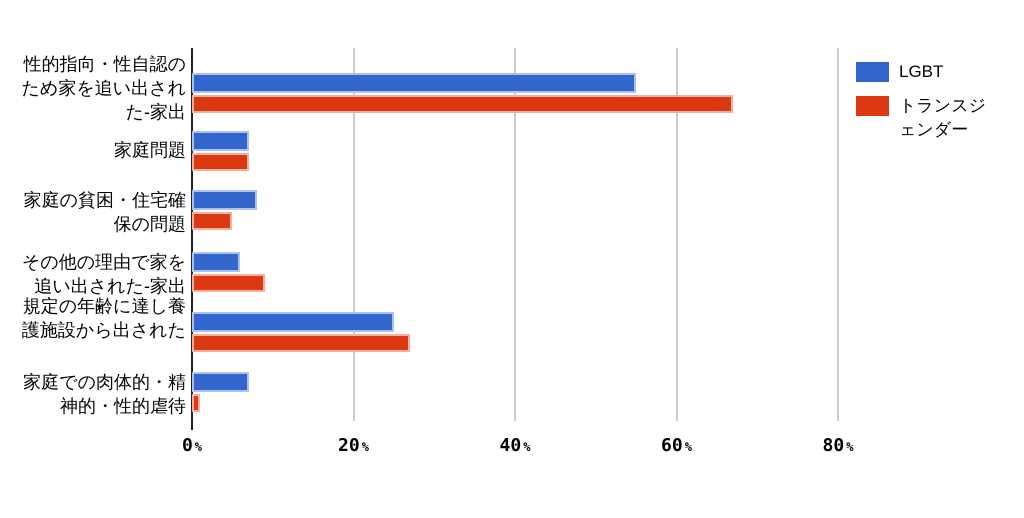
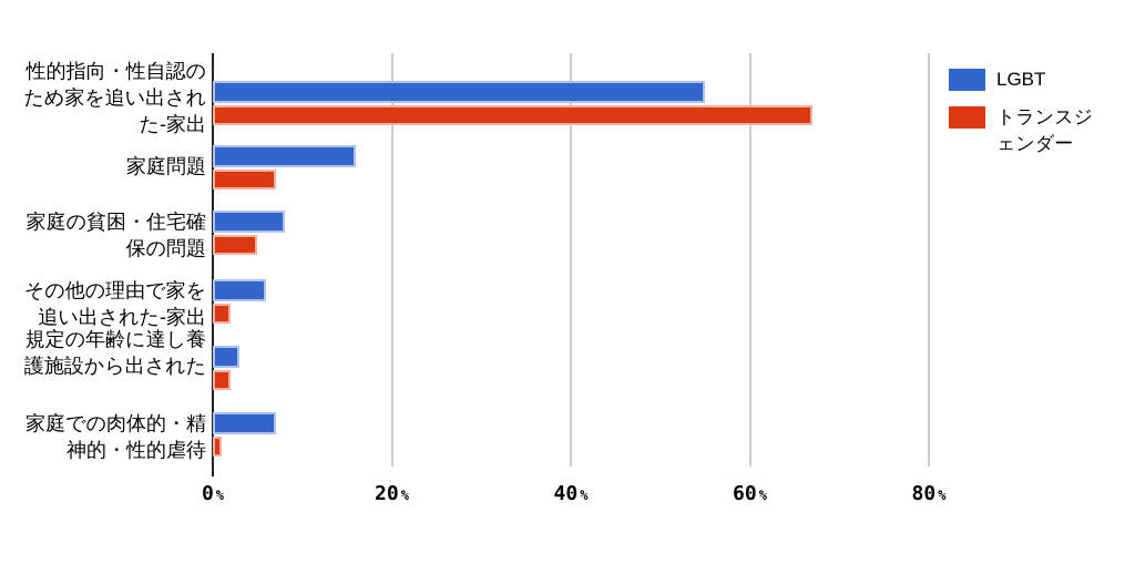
LGBT/家庭問題: 7 -> 16
トランスジェンダー/その他の理由で家を追い出された-家出: 9 -> 2
LGBT/規定の年齢に達し養護施設から出された: 25 -> 3
トランスジェンダー/規定の年齢に達し養護施設から出された: 27 -> 2
